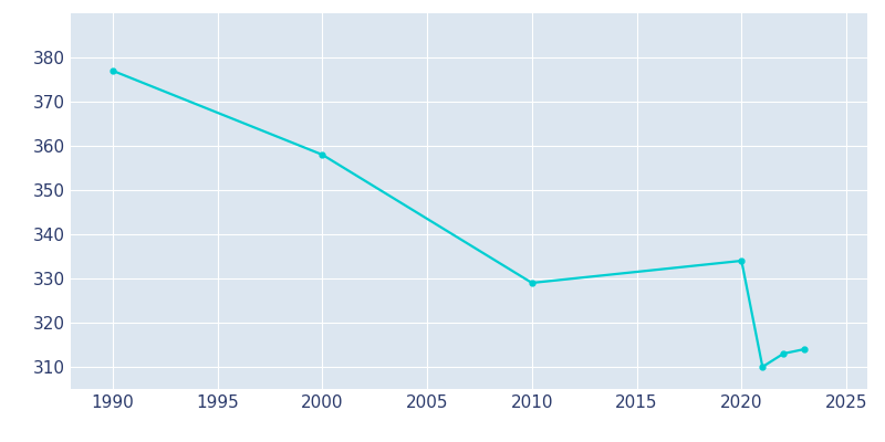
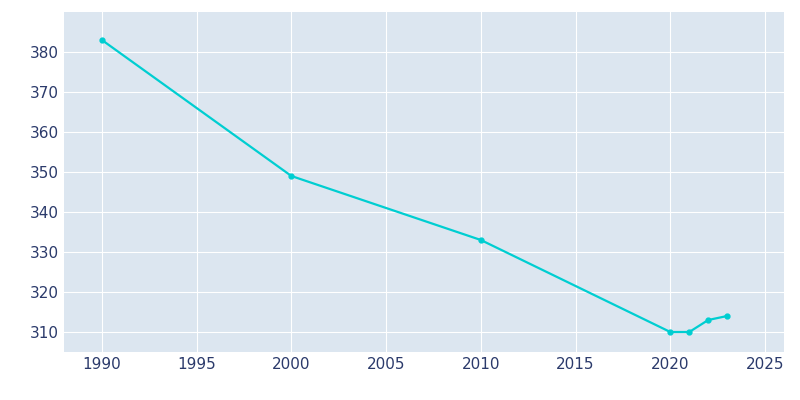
1990: 377 -> 383
2000: 358 -> 349
2010: 329 -> 333
2020: 334 -> 310
